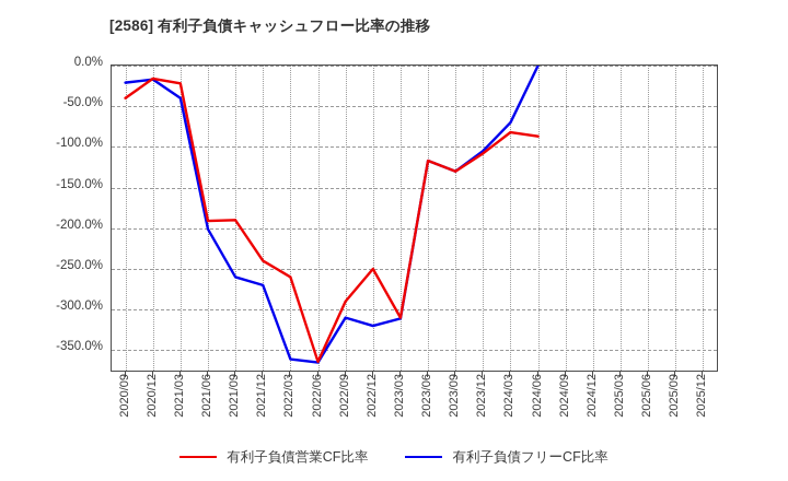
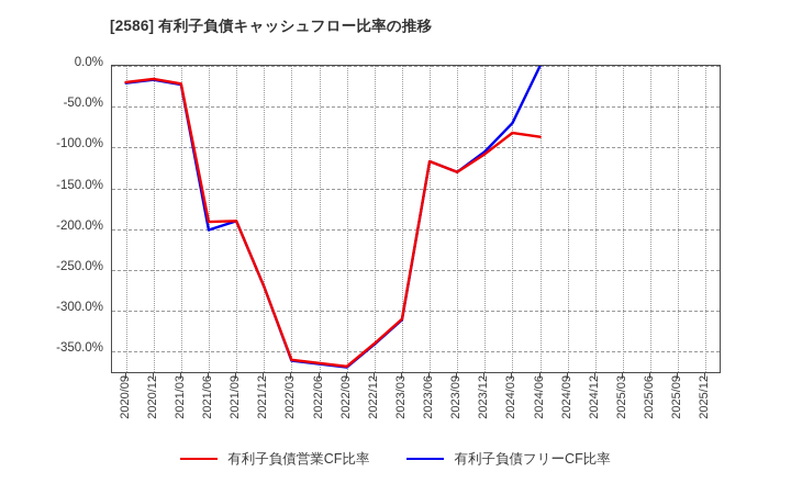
有利子負債営業CF比率/2020/09: -40% -> -20%
有利子負債フリーCF比率/2021/03: -40% -> -20%
有利子負債フリーCF比率/2021/09: -260% -> -190%
有利子負債営業CF比率/2021/12: -240% -> -270%
有利子負債営業CF比率/2022/03: -260% -> -360%
有利子負債営業CF比率/2022/09: -290% -> -370%
有利子負債フリーCF比率/2022/09: -310% -> -370%
有利子負債営業CF比率/2022/12: -250% -> -340%
有利子負債フリーCF比率/2022/12: -320% -> -340%
